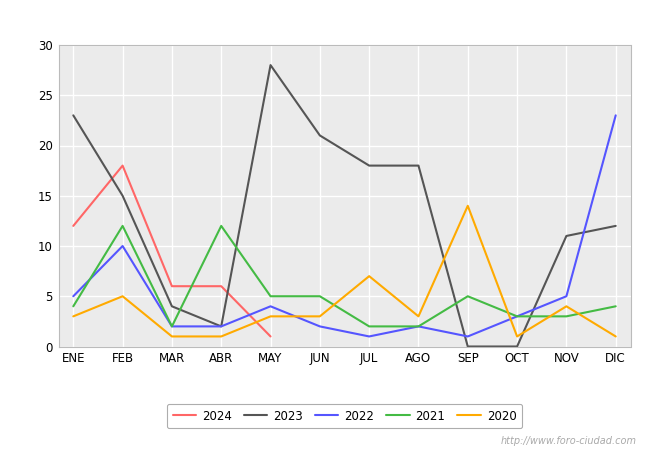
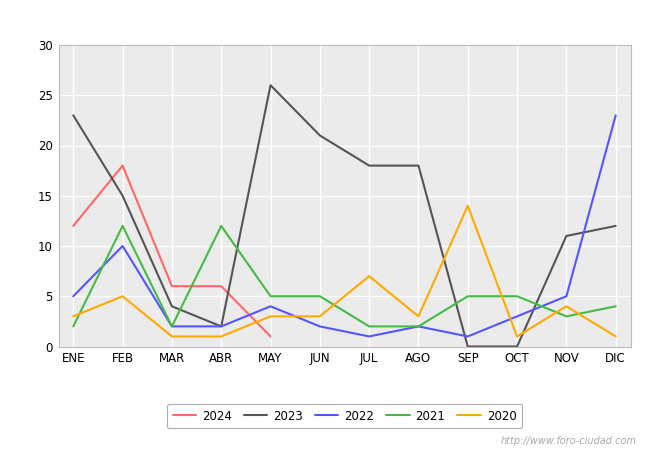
2021/ENE: 4 -> 2
2023/MAY: 28 -> 26
2021/OCT: 3 -> 5
